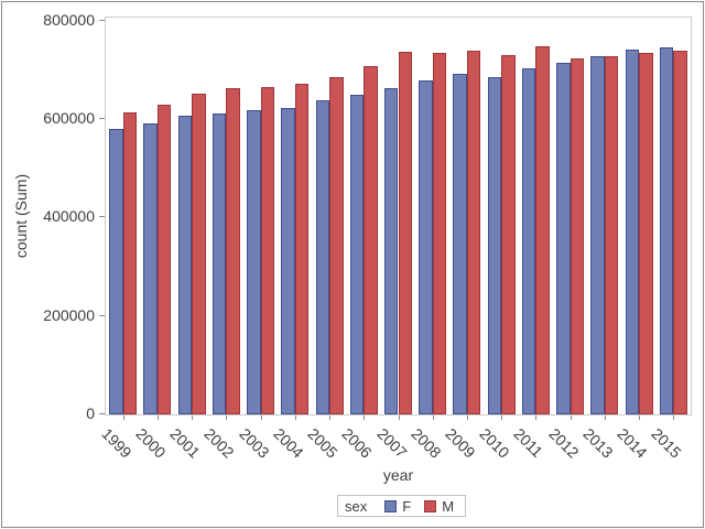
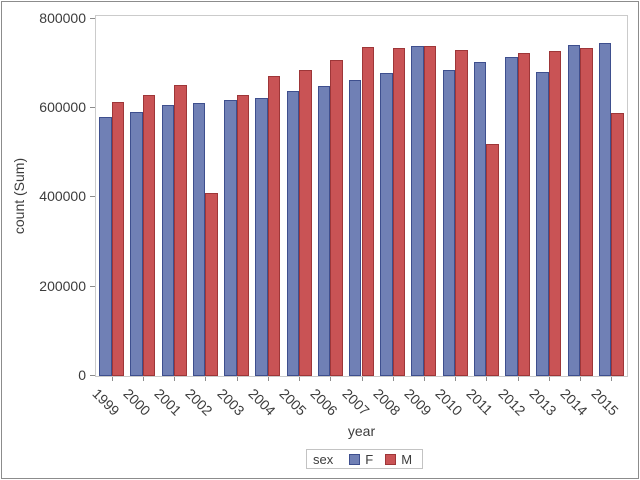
M/2002: 660000 -> 410000
M/2003: 670000 -> 630000
F/2009: 690000 -> 740000
M/2011: 750000 -> 520000
F/2013: 730000 -> 680000
M/2015: 740000 -> 590000
